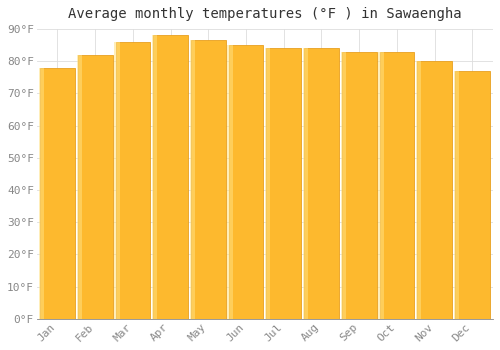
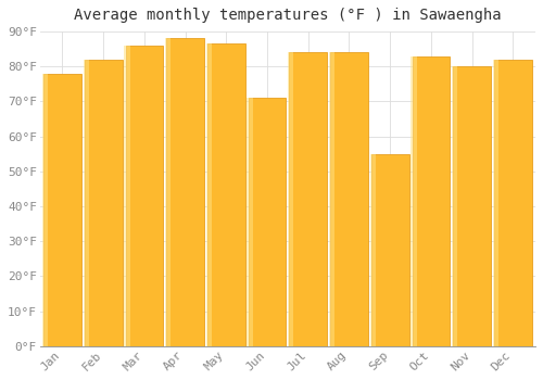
Jun: 85.0°F -> 71.0°F
Sep: 83.0°F -> 55.0°F
Dec: 77.0°F -> 82.0°F
